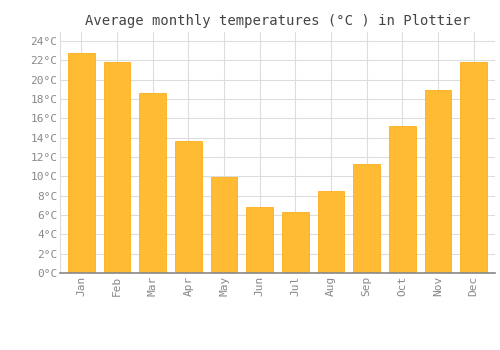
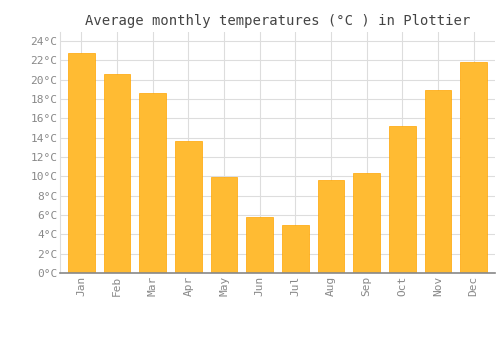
Feb: 21.8°C -> 20.6°C
Jun: 6.8°C -> 5.8°C
Jul: 6.3°C -> 5.0°C
Aug: 8.5°C -> 9.6°C
Sep: 11.3°C -> 10.4°C
